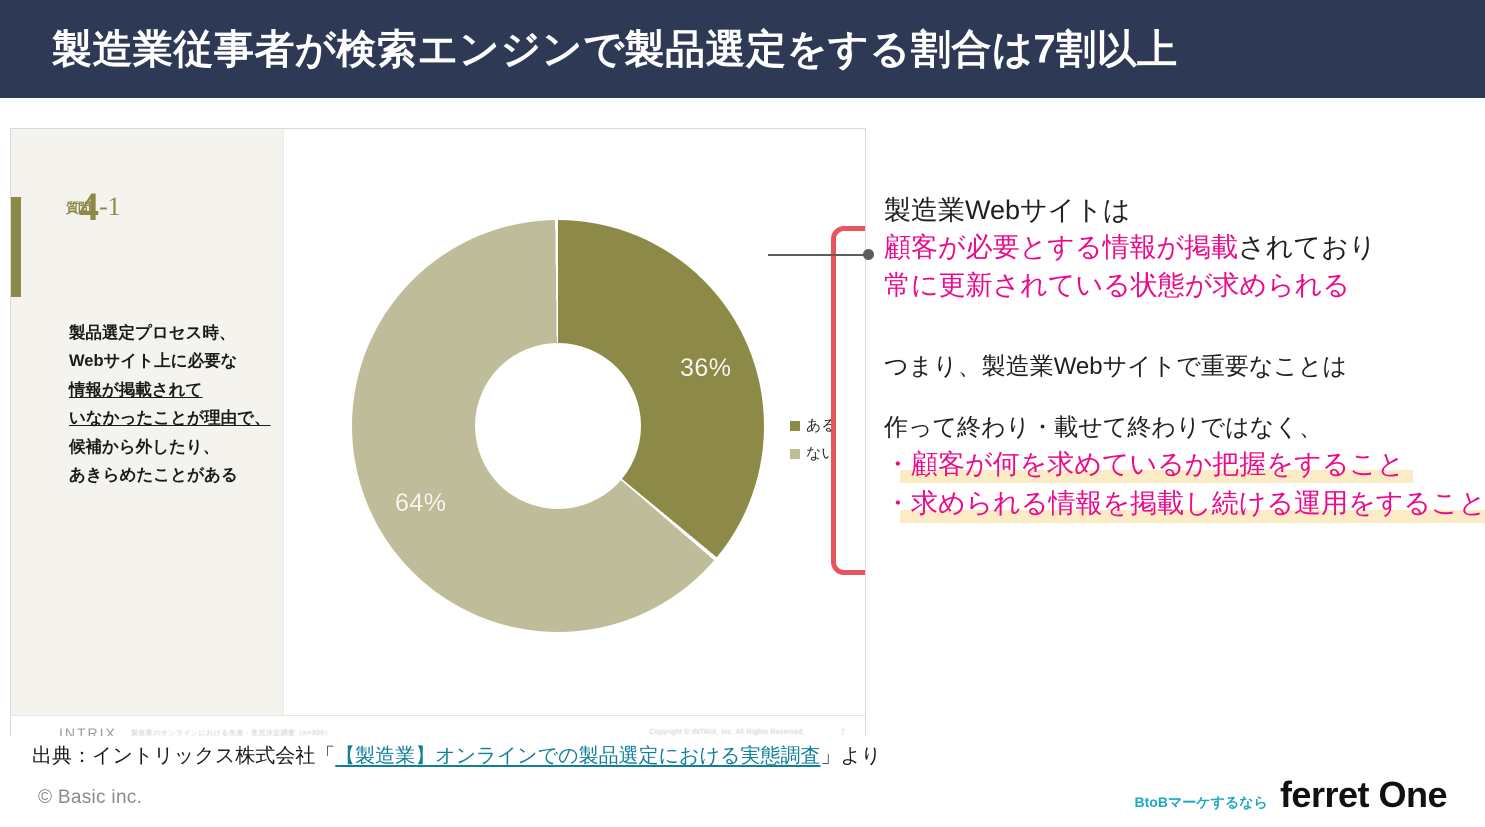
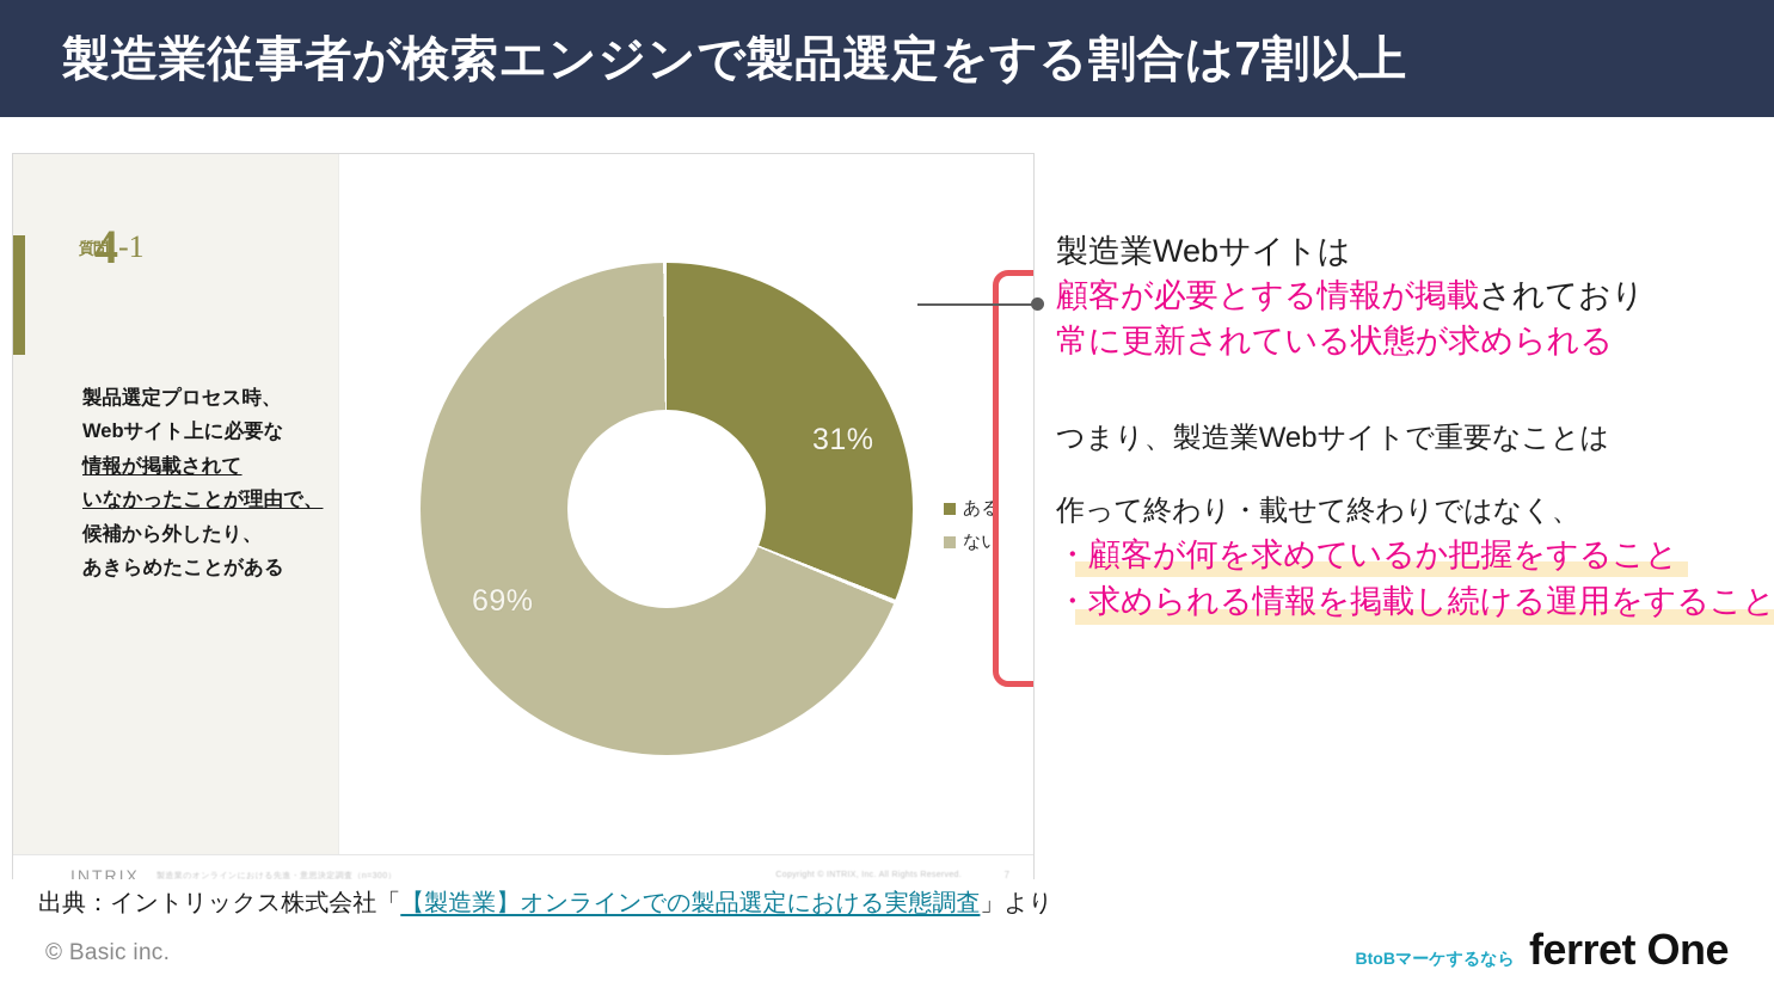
ある: 36% -> 31%
ない: 64% -> 69%
